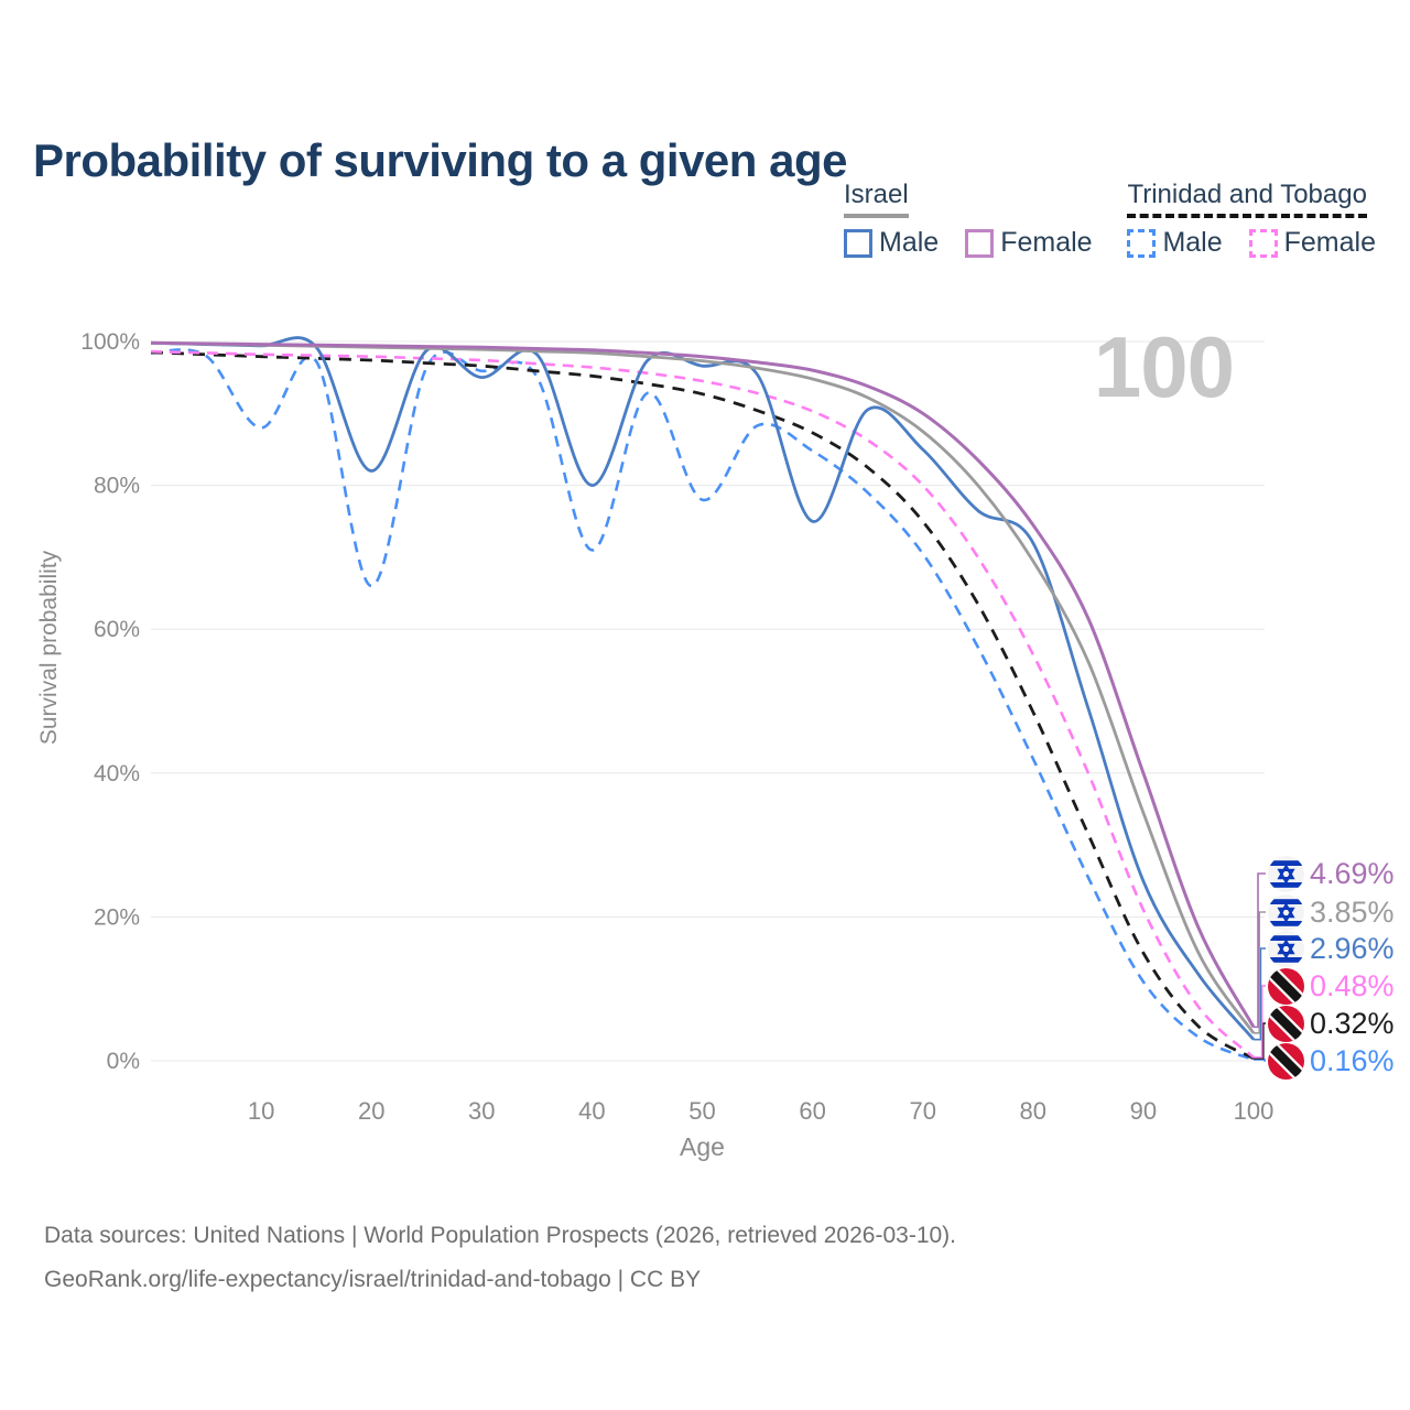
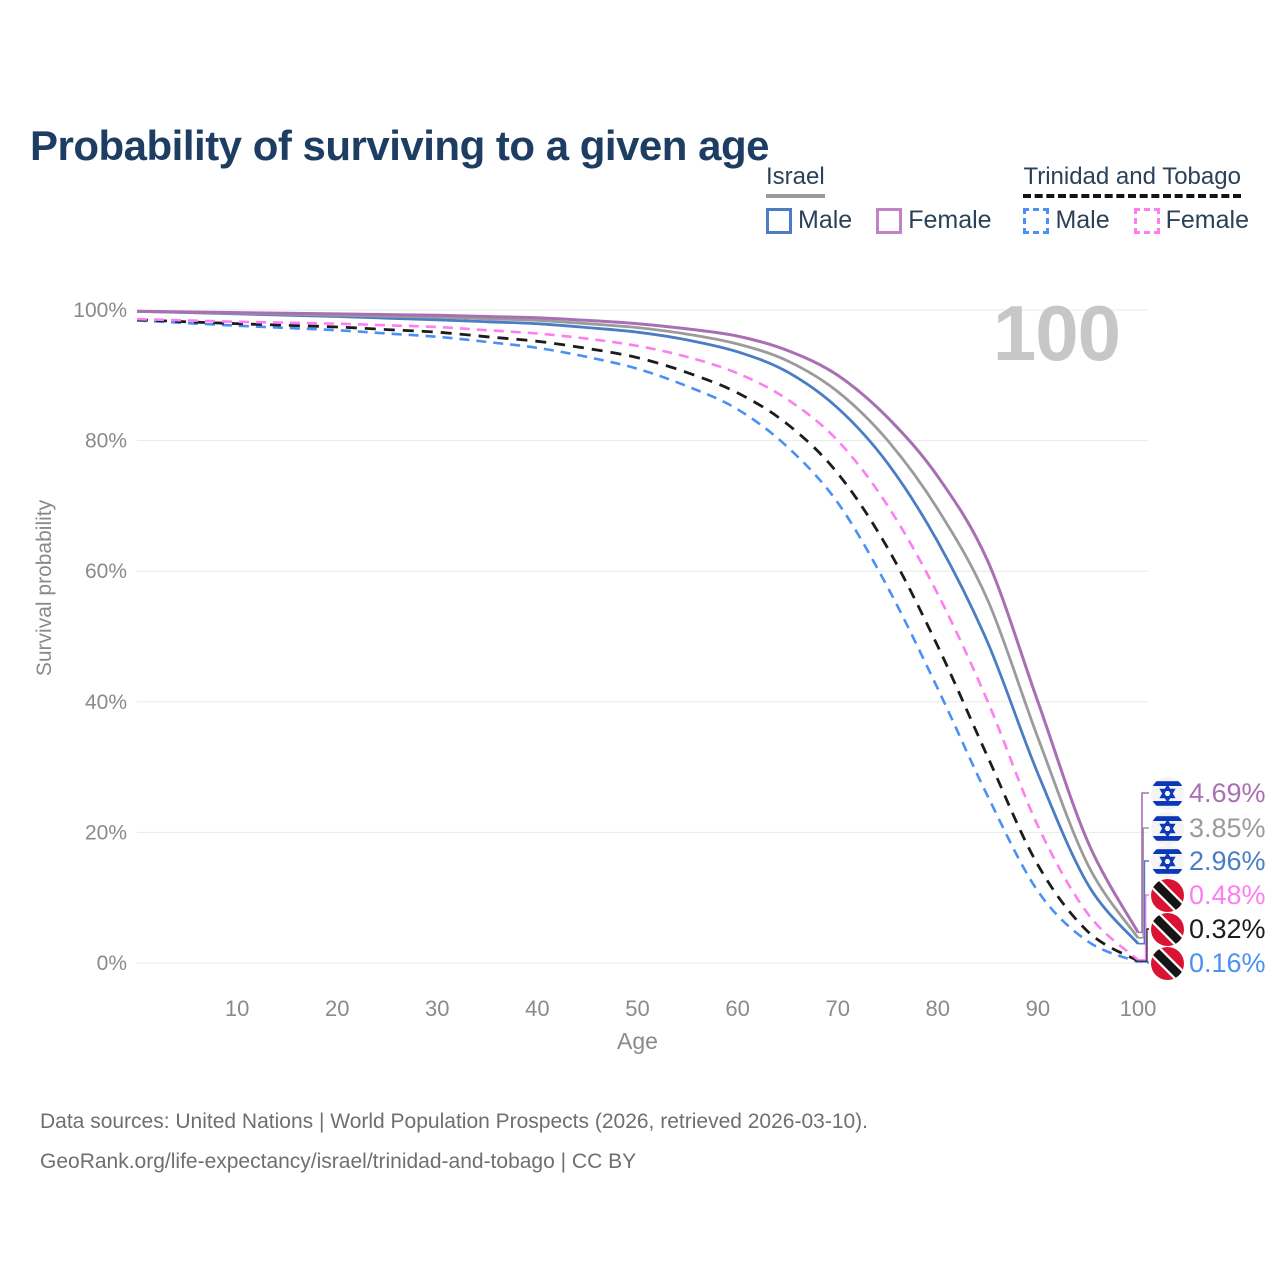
Trinidad and Tobago Male/10: 88% -> 98%
Trinidad and Tobago Male/20: 66% -> 97%
Israel Male/20: 82% -> 99%
Israel Male/30: 95% -> 98%
Trinidad and Tobago Male/40: 71% -> 94%
Israel Male/40: 80% -> 98%
Trinidad and Tobago Male/50: 78% -> 91%
Israel Male/60: 75% -> 94%
Israel Male/80: 72% -> 64%
Israel Male/90: 25% -> 29%
